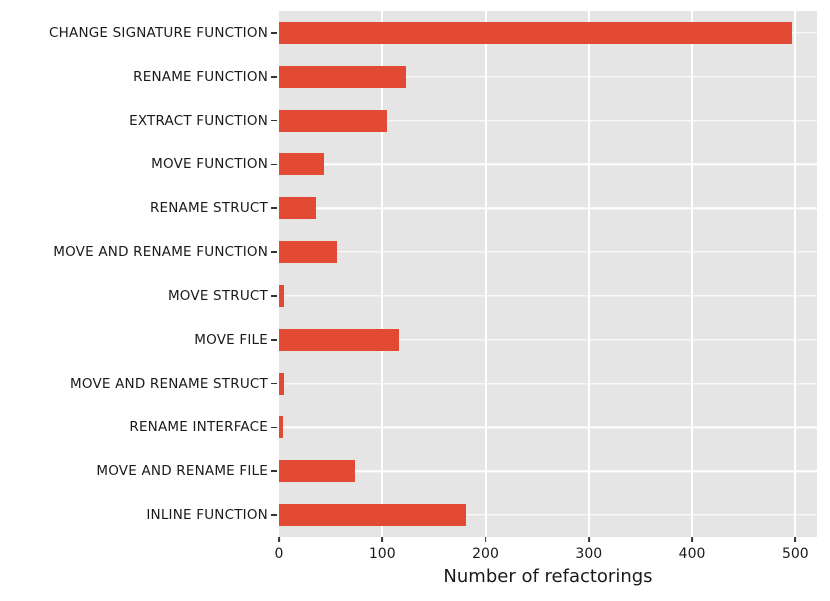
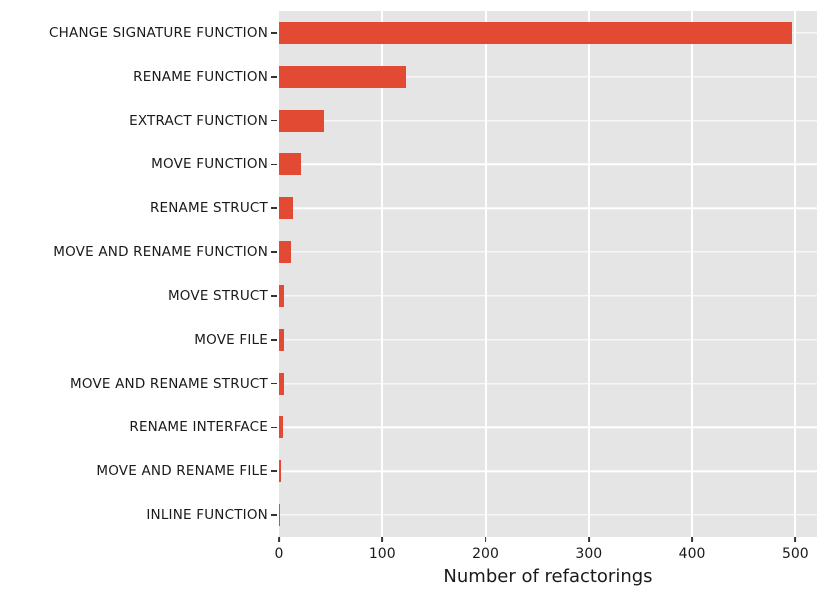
EXTRACT FUNCTION: 105 -> 44
MOVE FUNCTION: 44 -> 21
RENAME STRUCT: 36 -> 14
MOVE AND RENAME FUNCTION: 56 -> 12
MOVE FILE: 116 -> 5
MOVE AND RENAME FILE: 74 -> 2
INLINE FUNCTION: 181 -> 1
